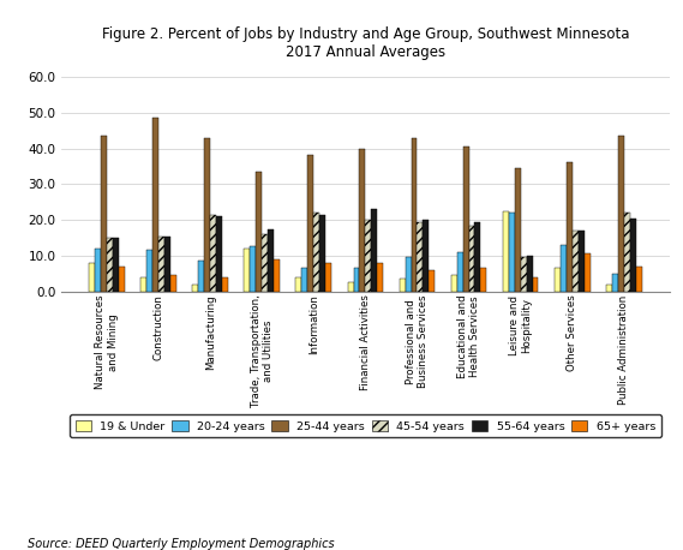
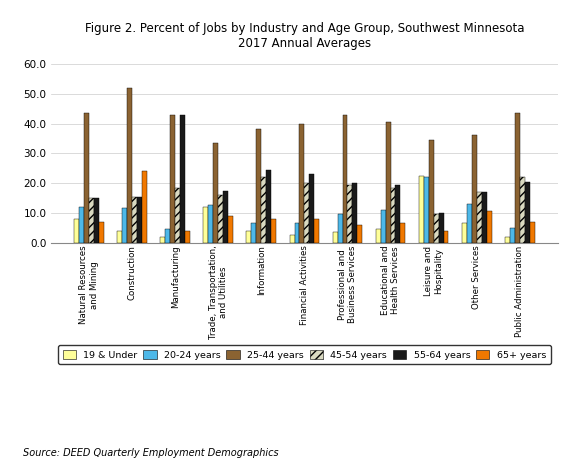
25-44 years/Construction: 48.5 -> 52.0
65+ years/Construction: 4.5 -> 24.0
20-24 years/Manufacturing: 8.5 -> 4.5
45-54 years/Manufacturing: 21.5 -> 18.5
55-64 years/Manufacturing: 21.0 -> 43.0
55-64 years/Information: 21.5 -> 24.5
